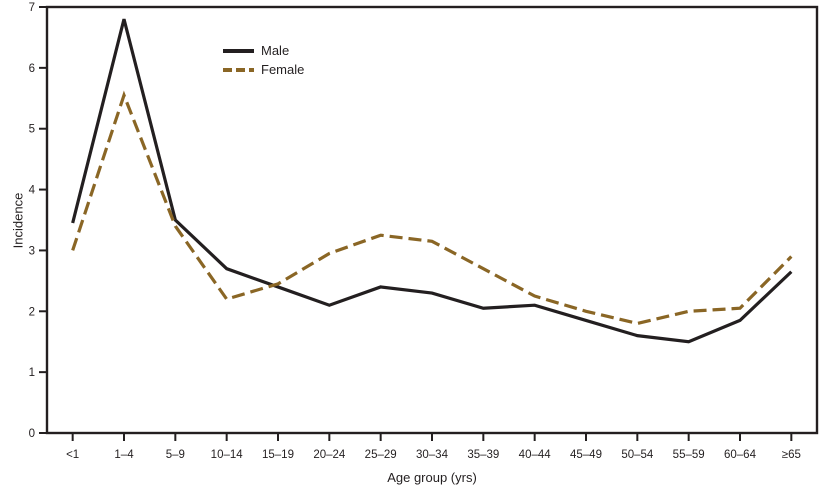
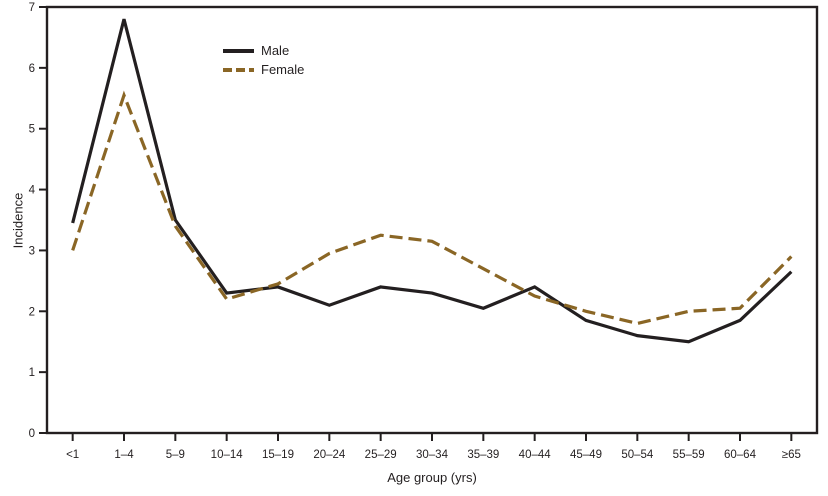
Male/10–14: 2.7 -> 2.3
Male/40–44: 2.1 -> 2.4
